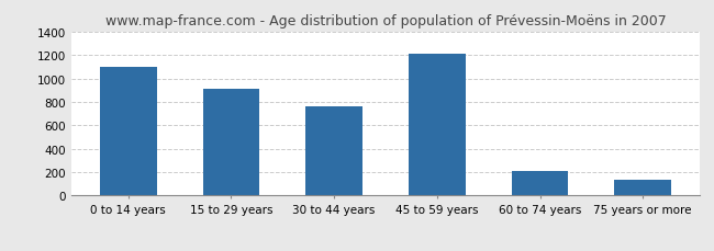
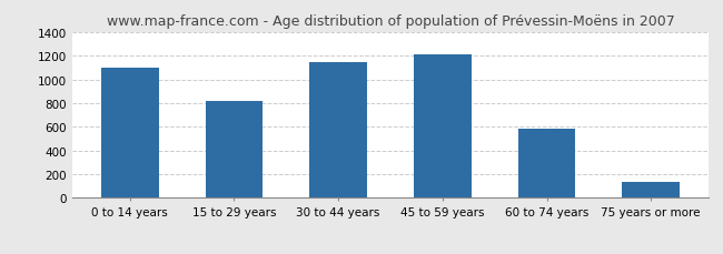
15 to 29 years: 910 -> 820
30 to 44 years: 760 -> 1150
60 to 74 years: 210 -> 580
